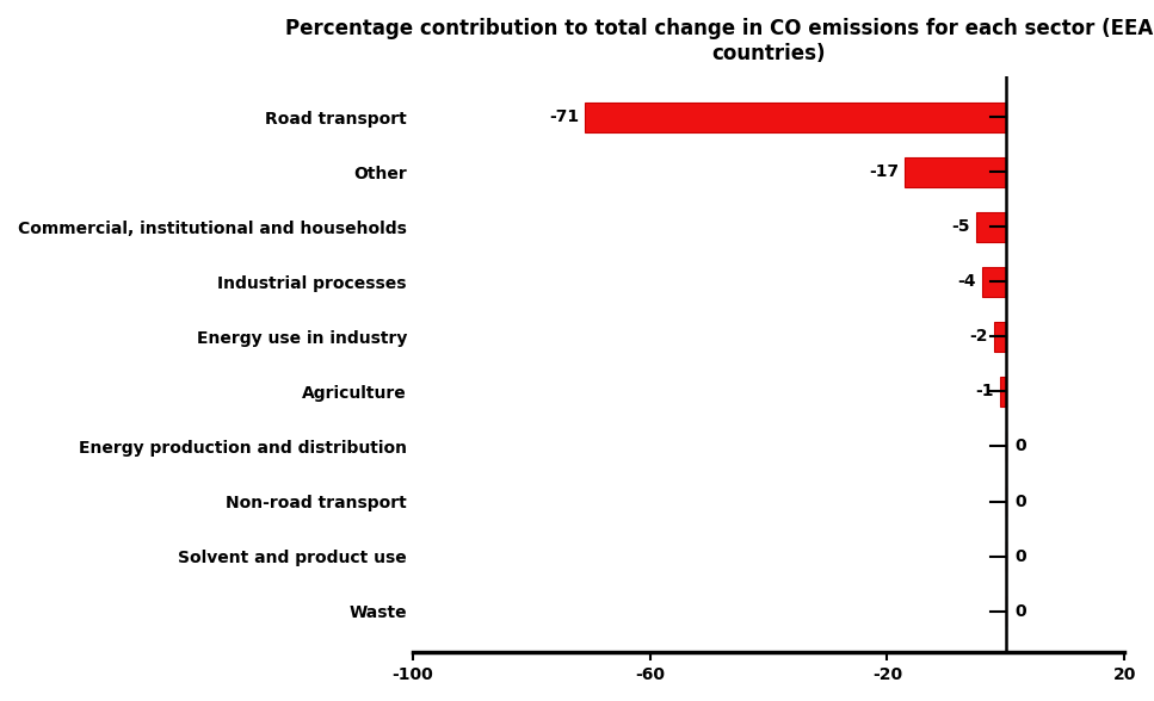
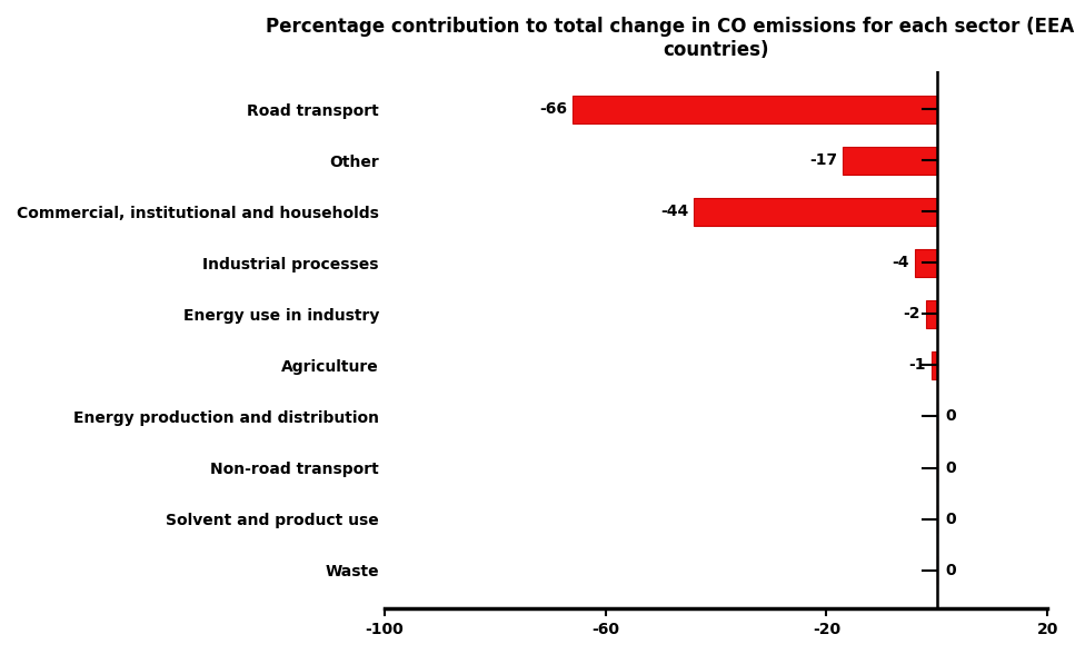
Road transport: -71 -> -66
Commercial, institutional and households: -5 -> -44
